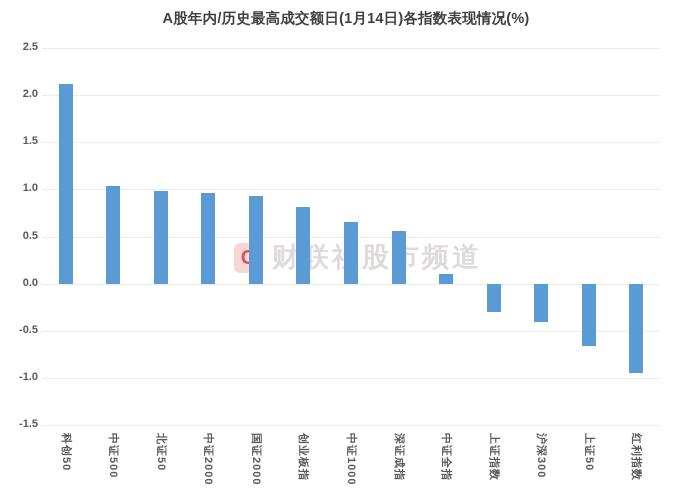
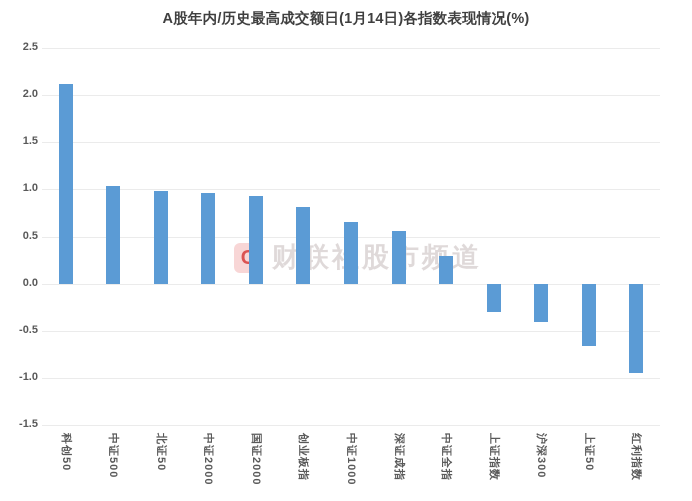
中证全指: 0.1 -> 0.3
